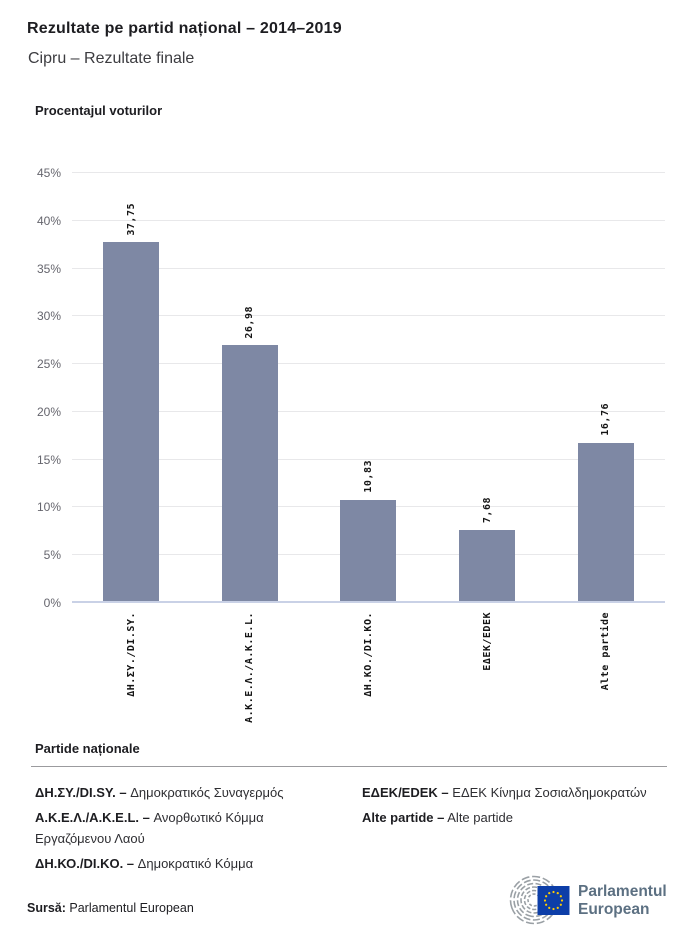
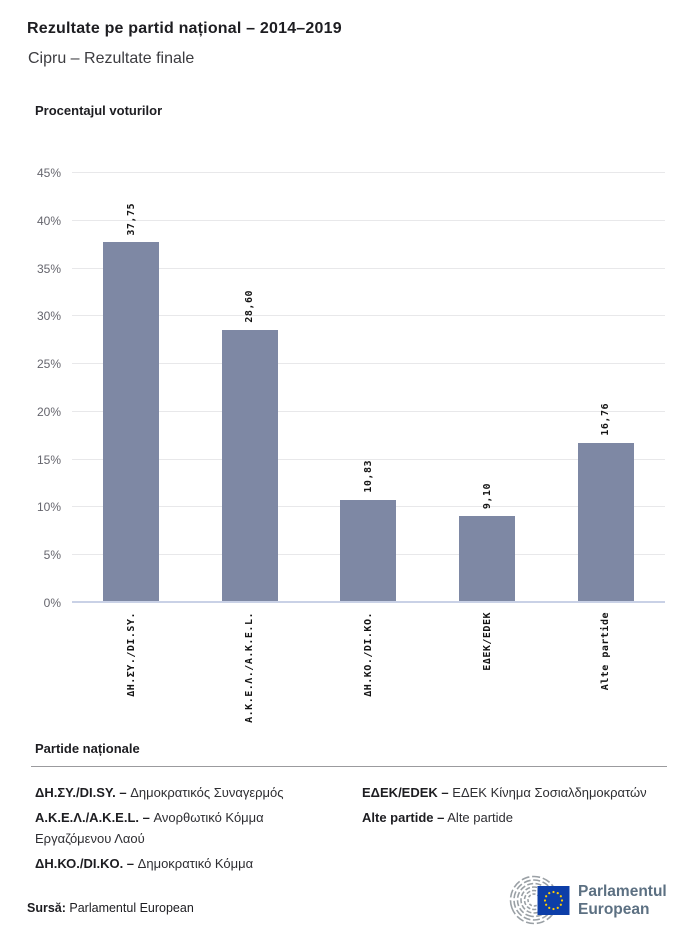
Α.Κ.Ε.Λ./A.K.E.L.: 26,98 -> 28,60
ΕΔΕΚ/EDEK: 7,68 -> 9,10
